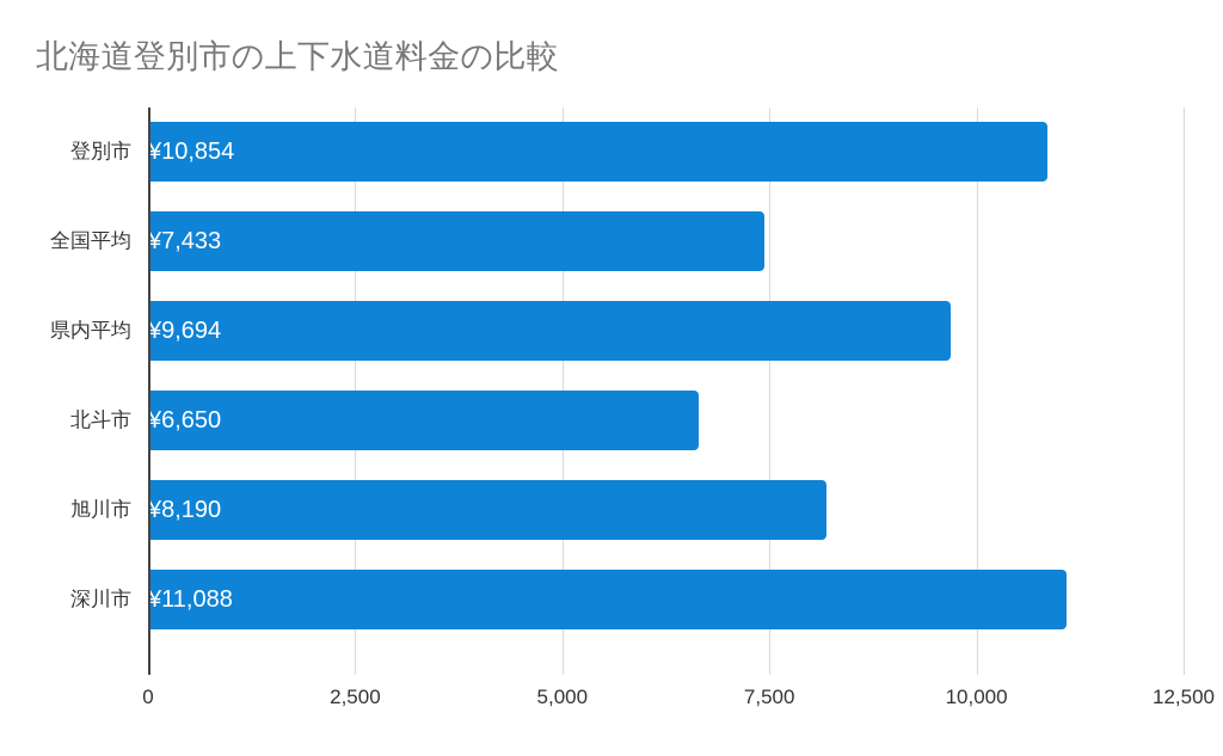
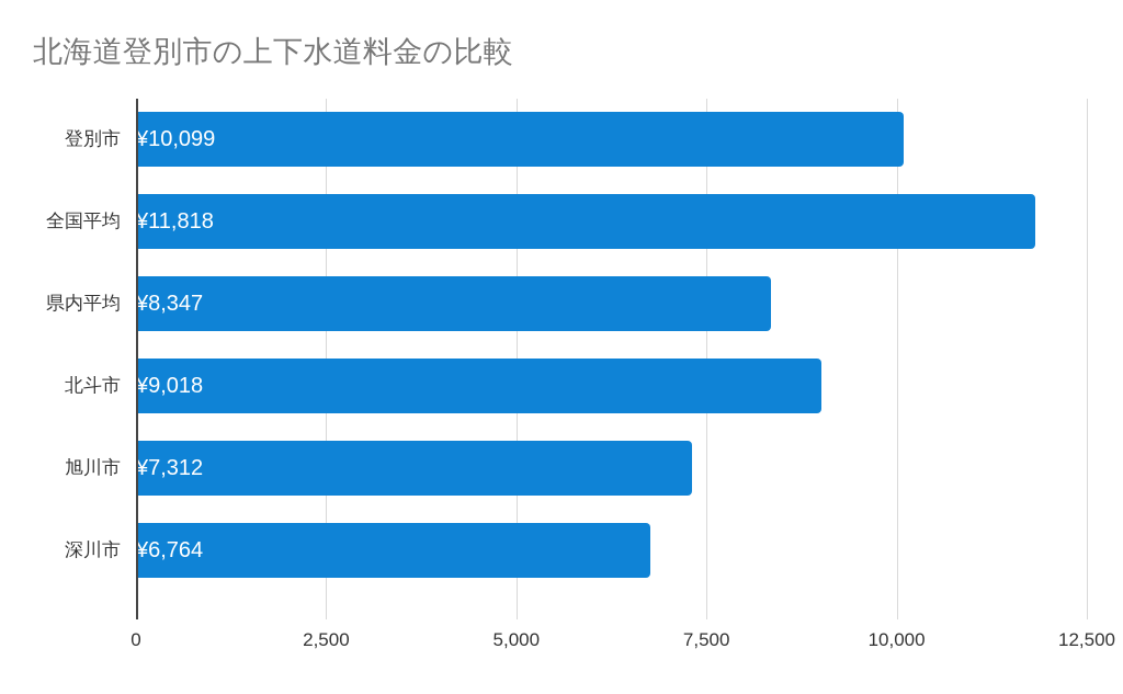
登別市: ¥10,854 -> ¥10,099
全国平均: ¥7,433 -> ¥11,818
県内平均: ¥9,694 -> ¥8,347
北斗市: ¥6,650 -> ¥9,018
旭川市: ¥8,190 -> ¥7,312
深川市: ¥11,088 -> ¥6,764
